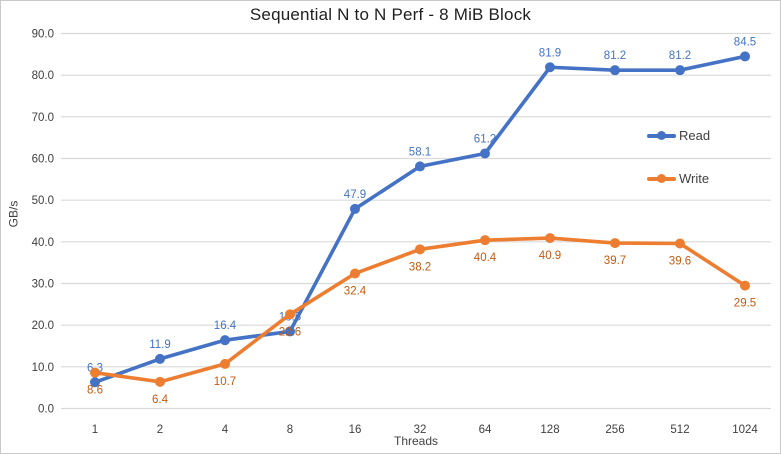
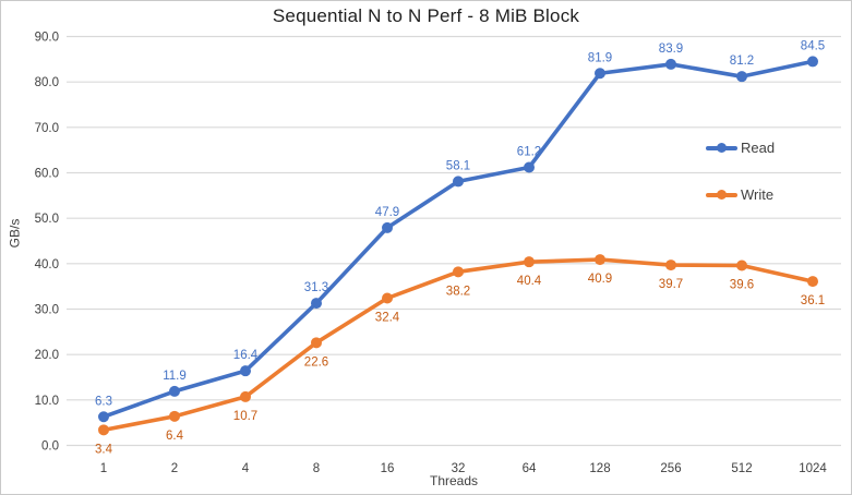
Write/1: 8.6 -> 3.4
Read/8: 18.5 -> 31.3
Read/256: 81.2 -> 83.9
Write/1024: 29.5 -> 36.1
